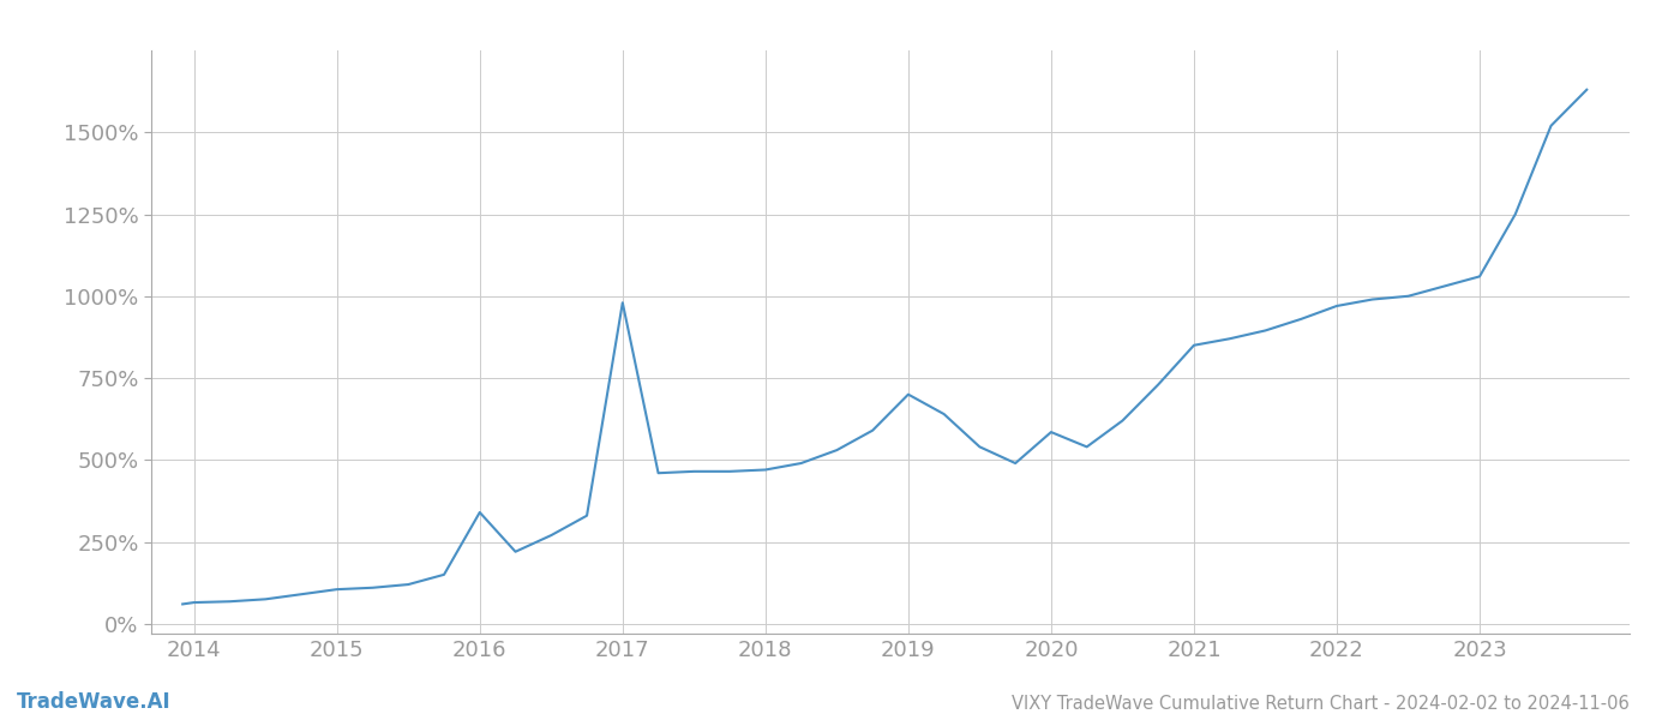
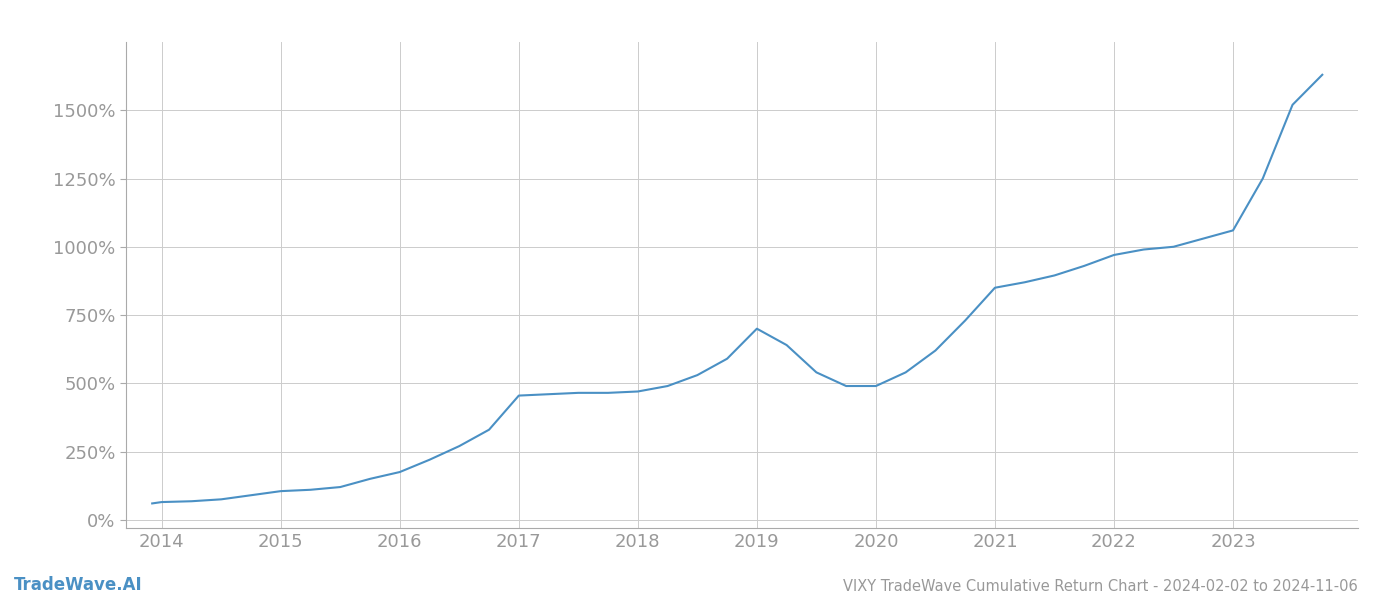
2016: 340% -> 175%
2017: 980% -> 455%
2020: 585% -> 490%
